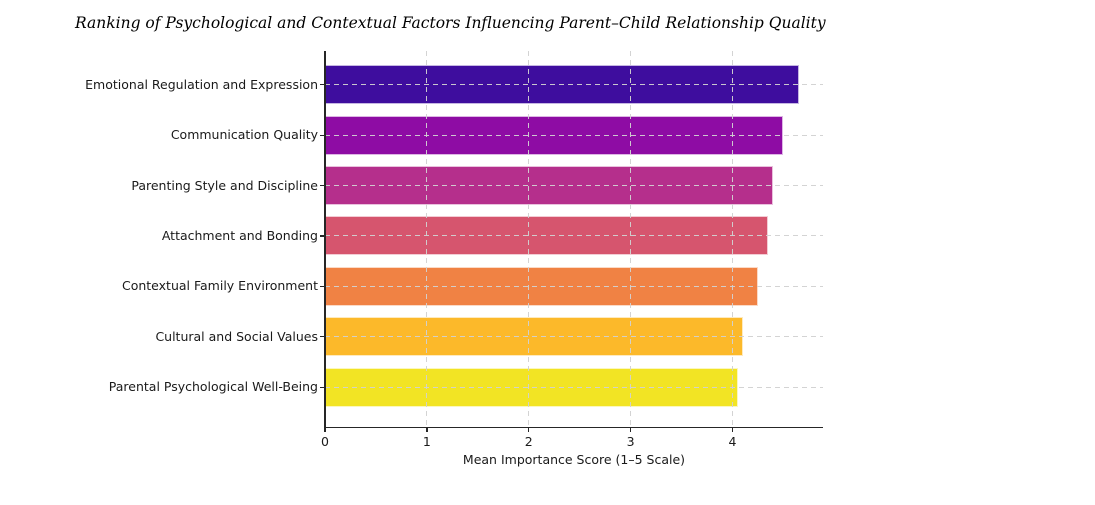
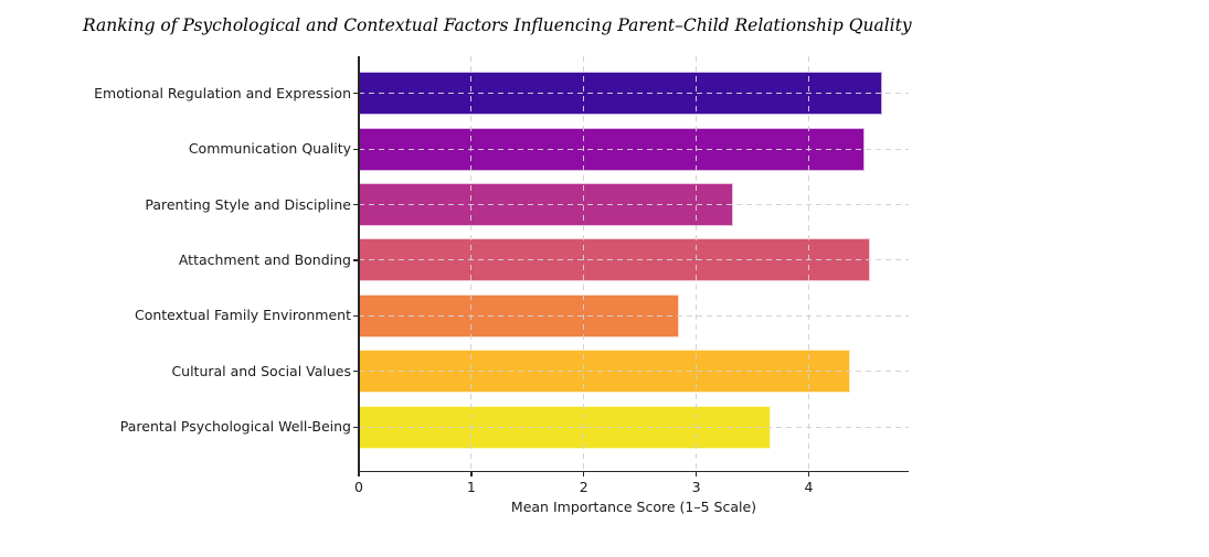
Parenting Style and Discipline: 4.40 -> 3.33
Attachment and Bonding: 4.35 -> 4.54
Contextual Family Environment: 4.25 -> 2.85
Cultural and Social Values: 4.10 -> 4.37
Parental Psychological Well-Being: 4.05 -> 3.66
